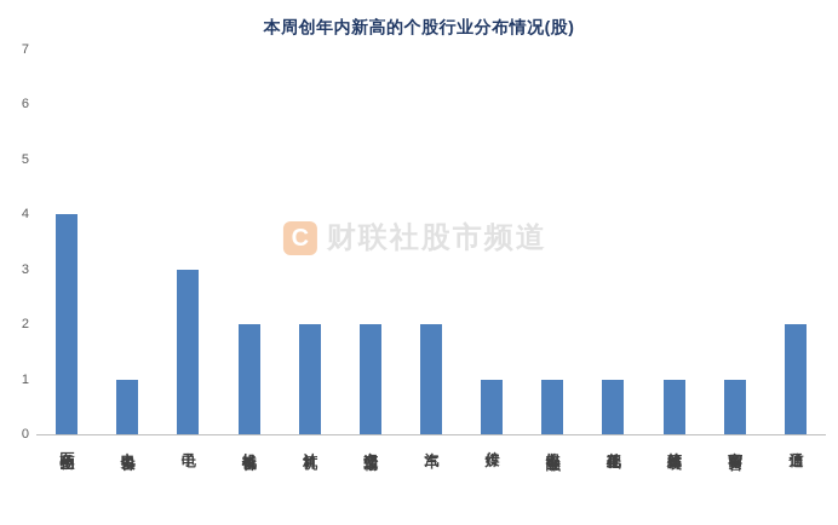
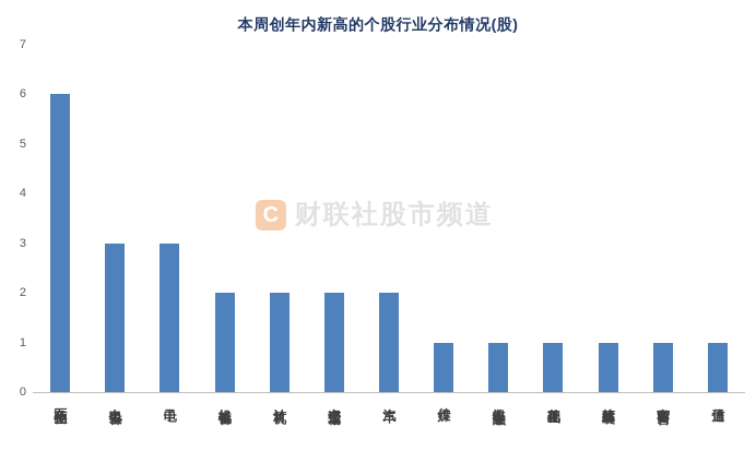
医药生物: 4 -> 6
电力设备: 1 -> 3
通信: 2 -> 1
